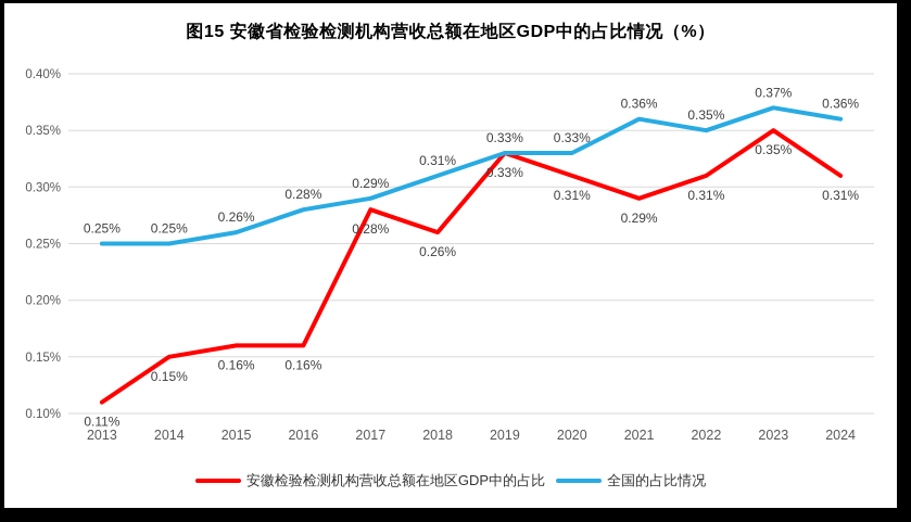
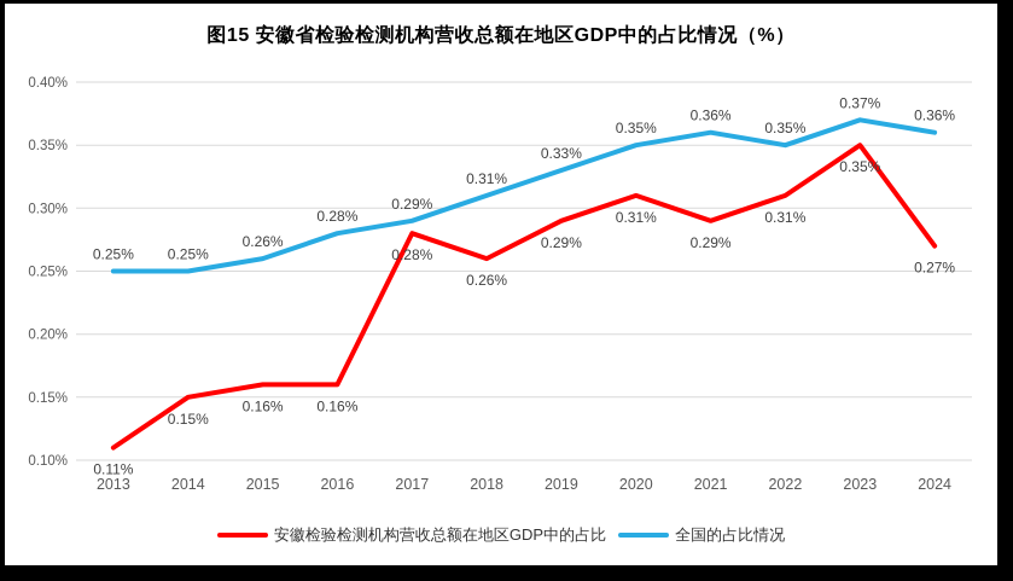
安徽检验检测机构营收总额在地区GDP中的占比/2019: 0.33% -> 0.29%
全国的占比情况/2020: 0.33% -> 0.35%
安徽检验检测机构营收总额在地区GDP中的占比/2024: 0.31% -> 0.27%
